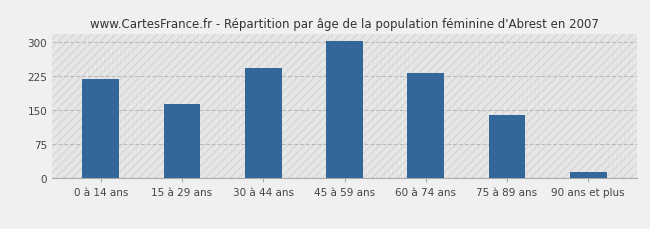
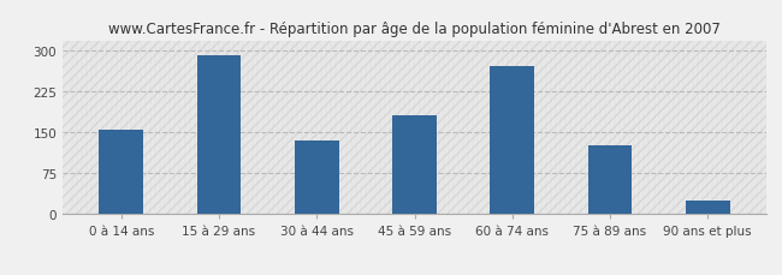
0 à 14 ans: 218 -> 155
15 à 29 ans: 163 -> 290
30 à 44 ans: 243 -> 135
45 à 59 ans: 301 -> 180
60 à 74 ans: 231 -> 270
75 à 89 ans: 140 -> 125
90 ans et plus: 13 -> 25
